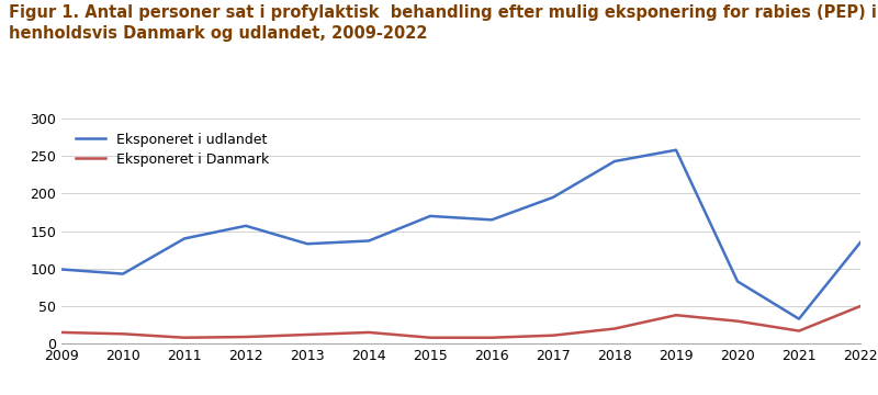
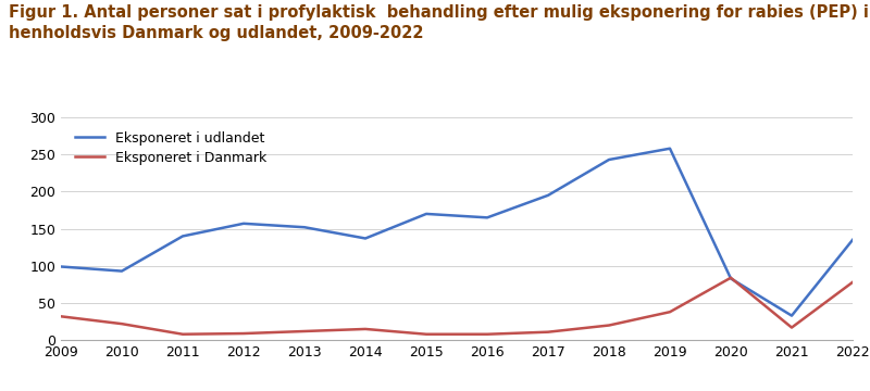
Eksponeret i Danmark/2009: 15 -> 32
Eksponeret i Danmark/2010: 13 -> 22
Eksponeret i udlandet/2013: 133 -> 152
Eksponeret i Danmark/2020: 30 -> 84
Eksponeret i Danmark/2022: 50 -> 78
